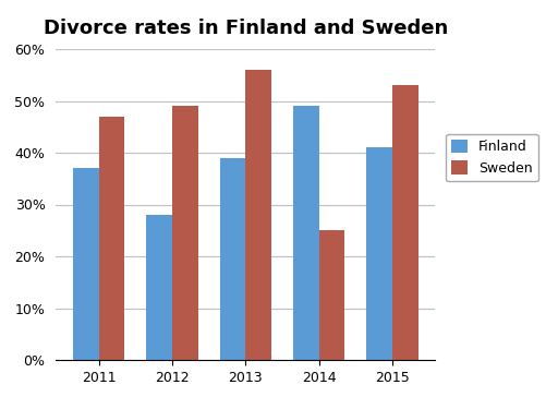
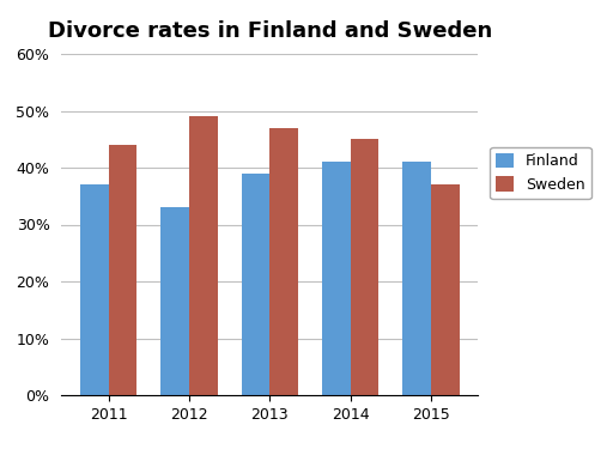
Sweden/2011: 47% -> 44%
Finland/2012: 28% -> 33%
Sweden/2013: 56% -> 47%
Finland/2014: 49% -> 41%
Sweden/2014: 25% -> 45%
Sweden/2015: 53% -> 37%
